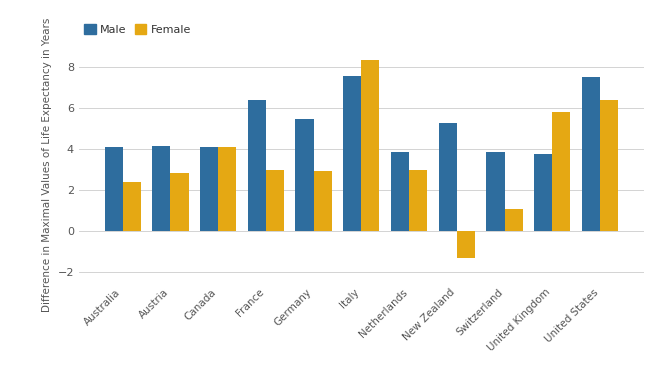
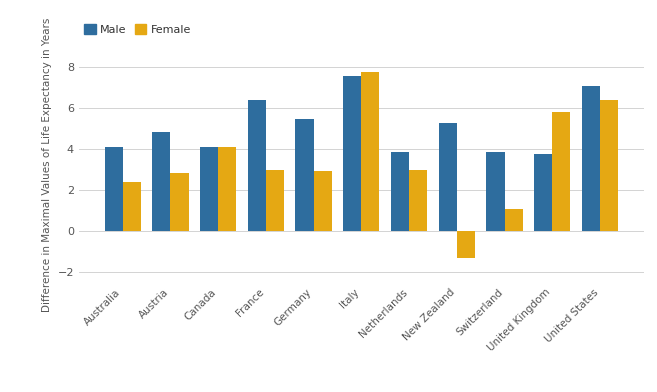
Male/Austria: 4.15 -> 4.85
Female/Italy: 8.35 -> 7.80
Male/United States: 7.55 -> 7.10
